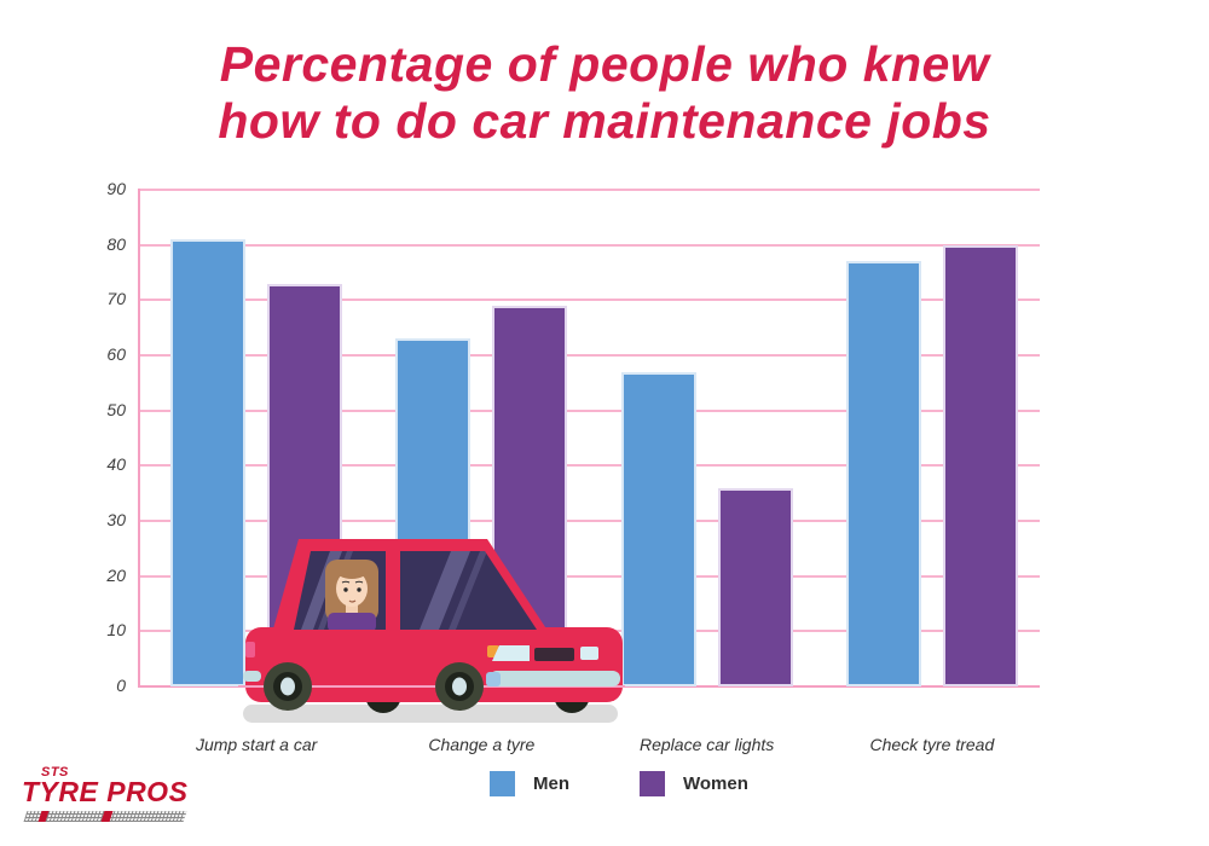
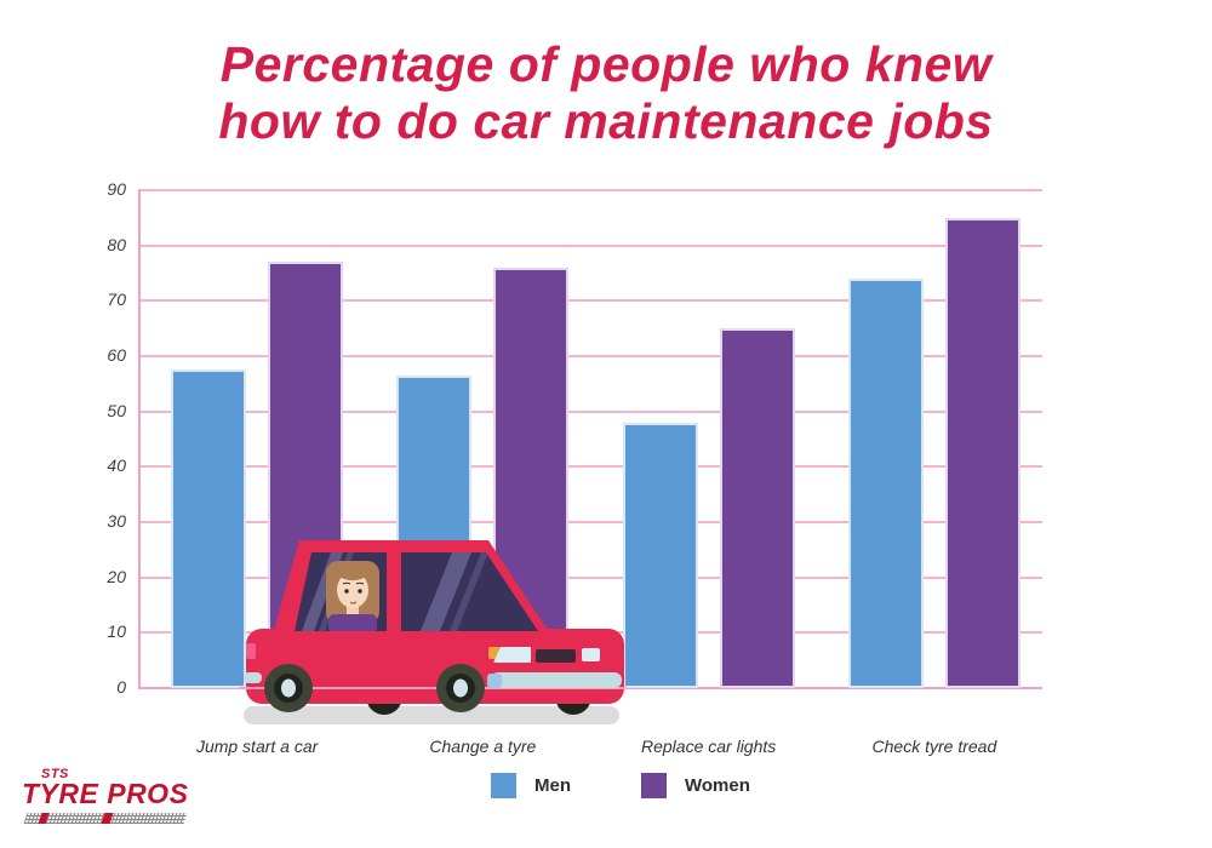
Men/Jump start a car: 81 -> 58
Women/Jump start a car: 73 -> 77
Men/Change a tyre: 63 -> 56
Women/Change a tyre: 69 -> 76
Men/Replace car lights: 57 -> 48
Women/Replace car lights: 36 -> 65
Men/Check tyre tread: 77 -> 74
Women/Check tyre tread: 80 -> 85
